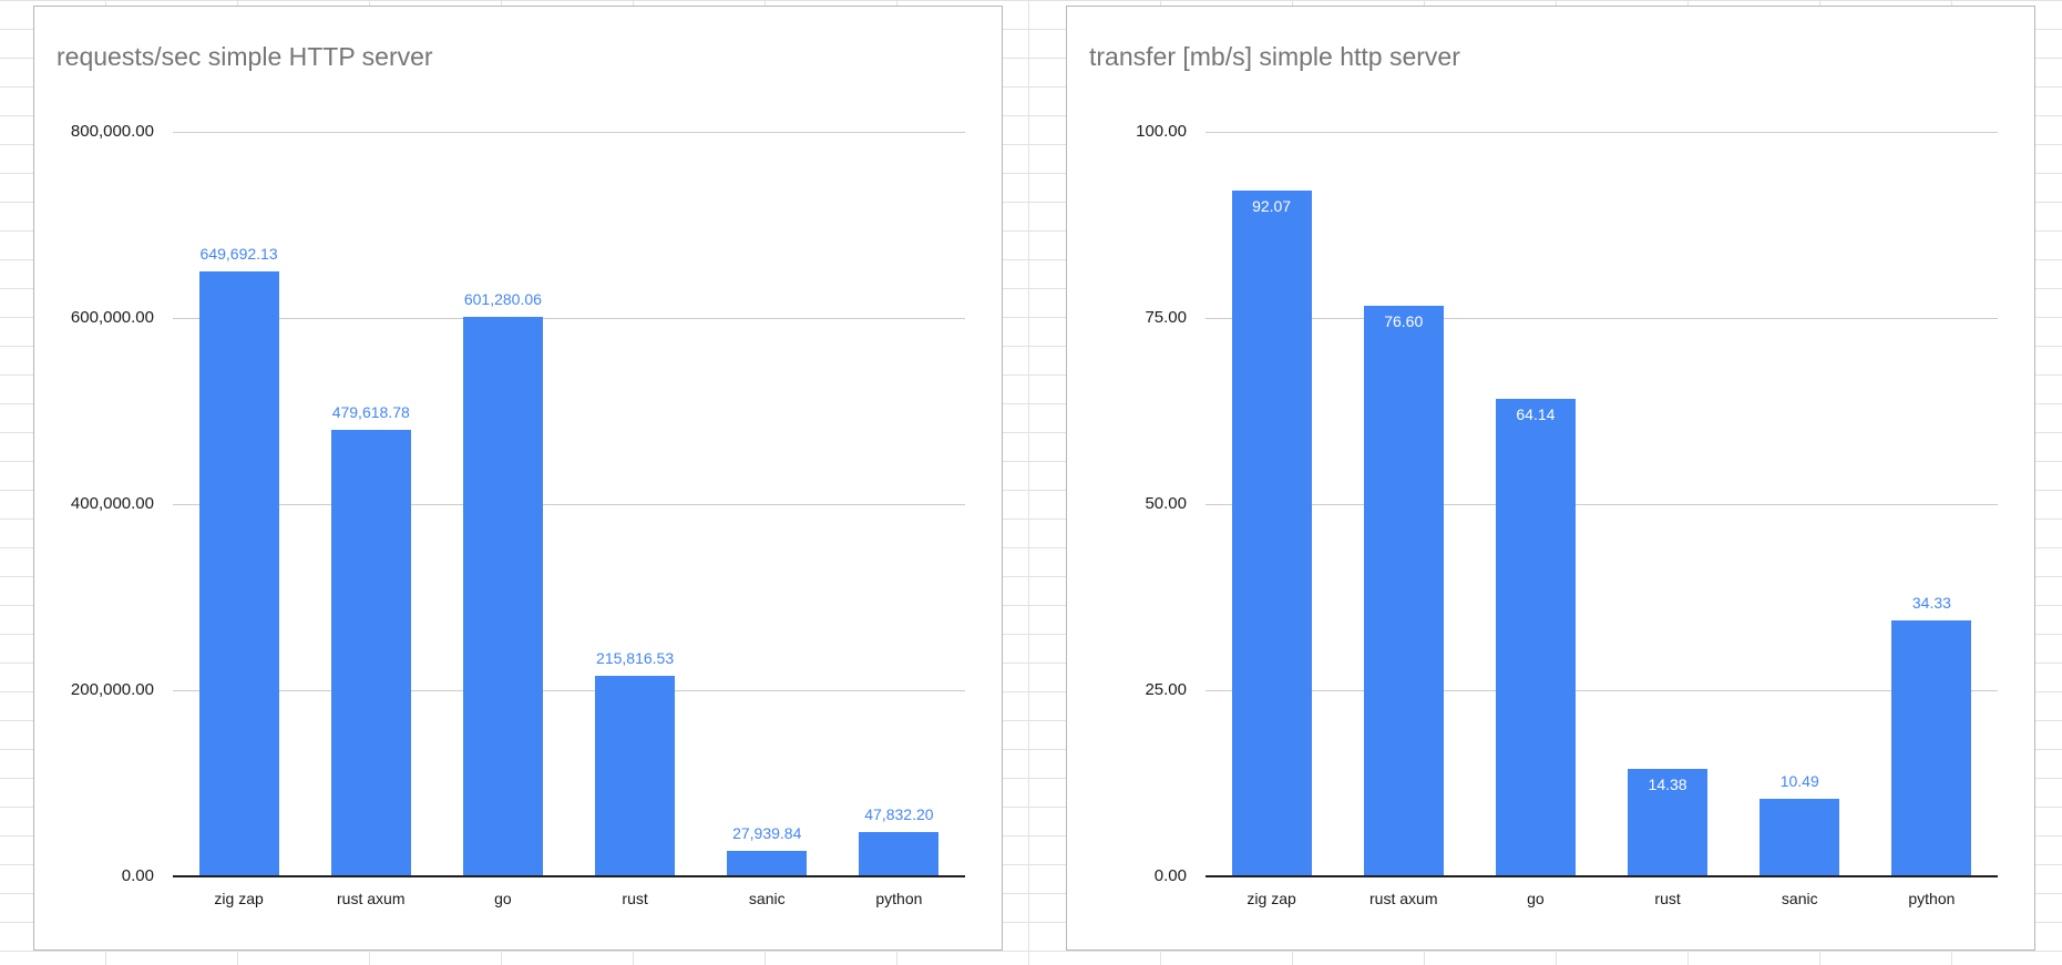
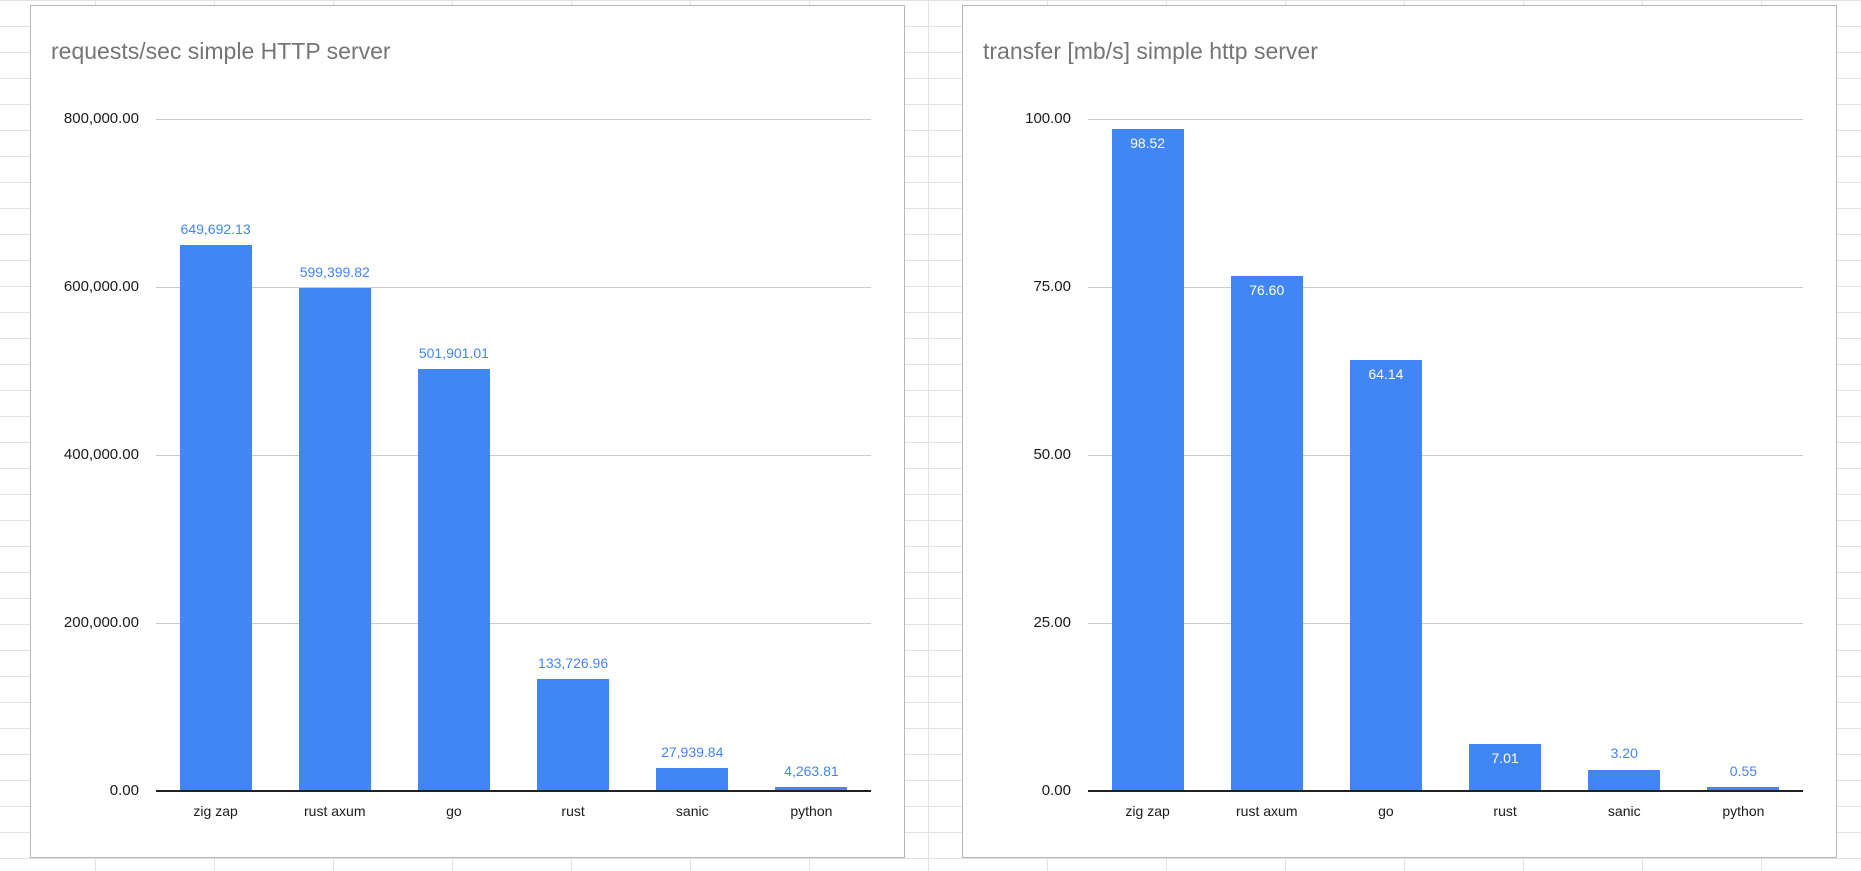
requests/sec simple HTTP server/rust axum: 479,618.78 -> 599,399.82
requests/sec simple HTTP server/go: 601,280.06 -> 501,901.01
requests/sec simple HTTP server/rust: 215,816.53 -> 133,726.96
requests/sec simple HTTP server/python: 47,832.20 -> 4,263.81
transfer [mb/s] simple http server/zig zap: 92.07 -> 98.52
transfer [mb/s] simple http server/rust: 14.38 -> 7.01
transfer [mb/s] simple http server/sanic: 10.49 -> 3.20
transfer [mb/s] simple http server/python: 34.33 -> 0.55
